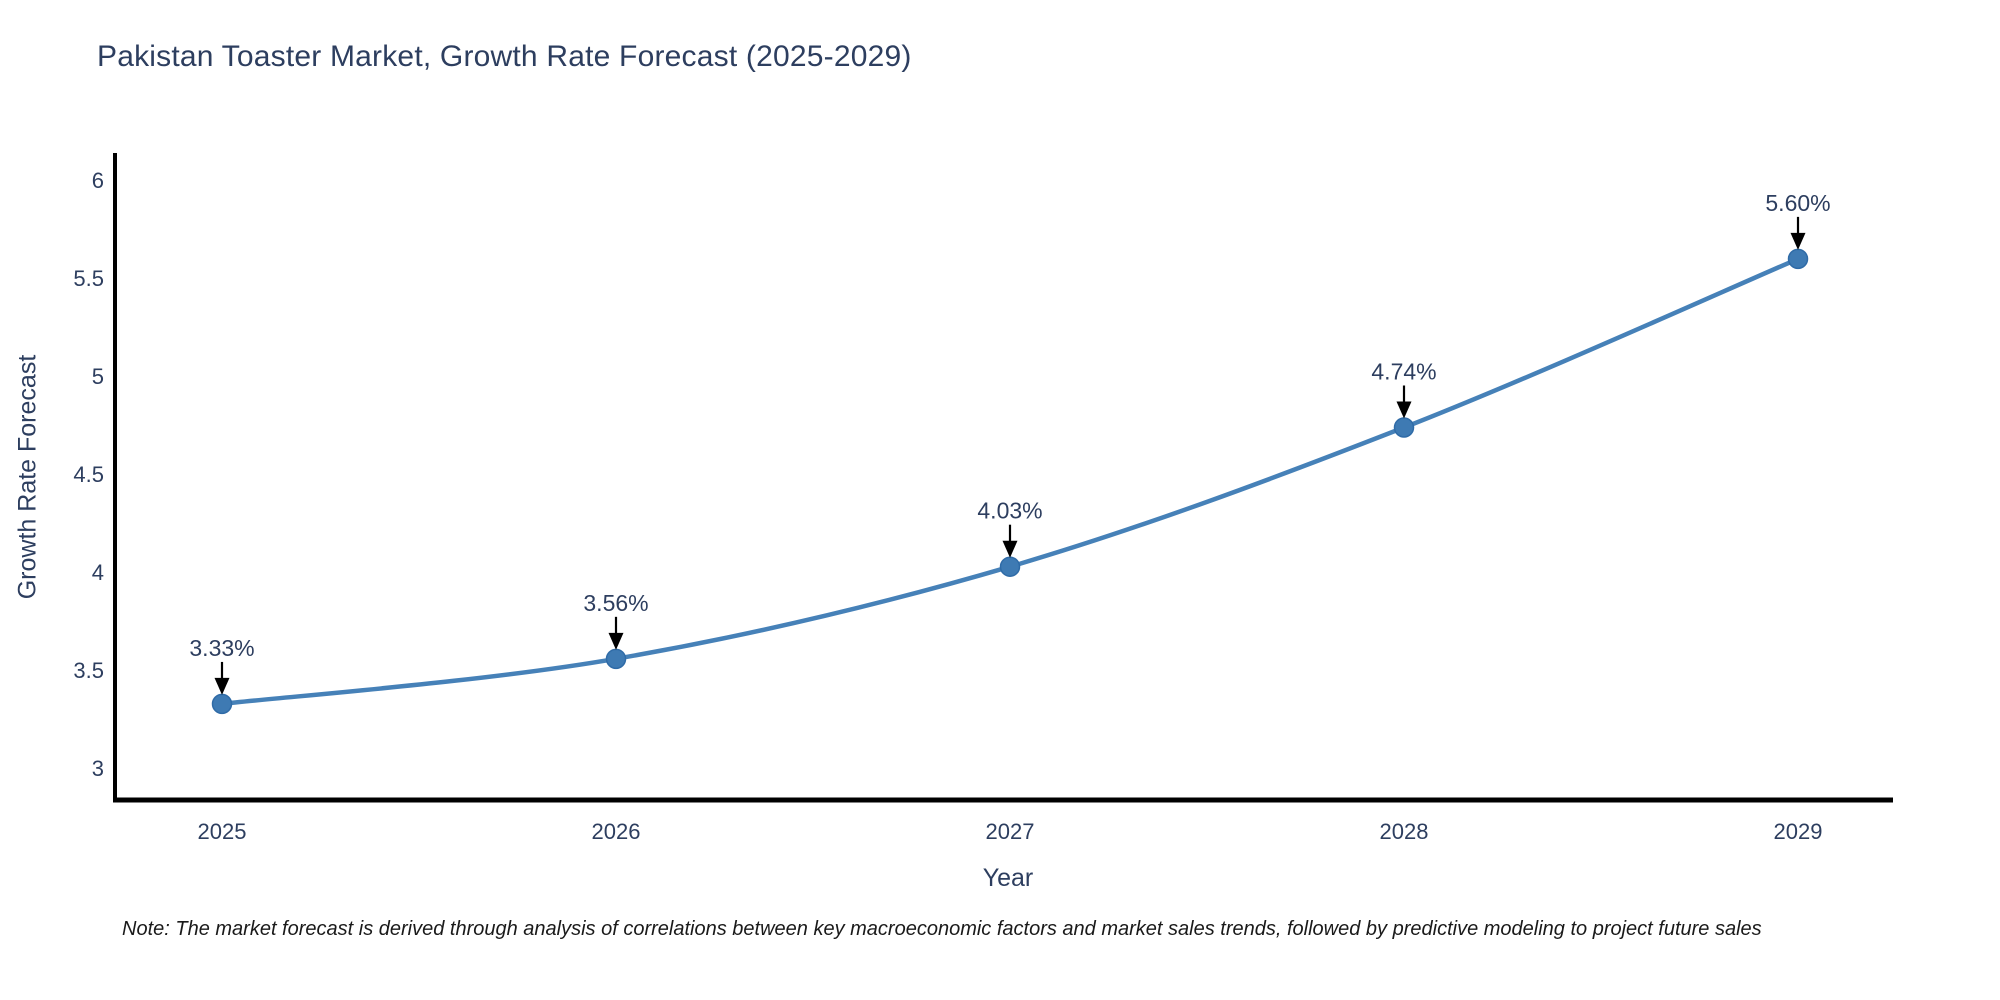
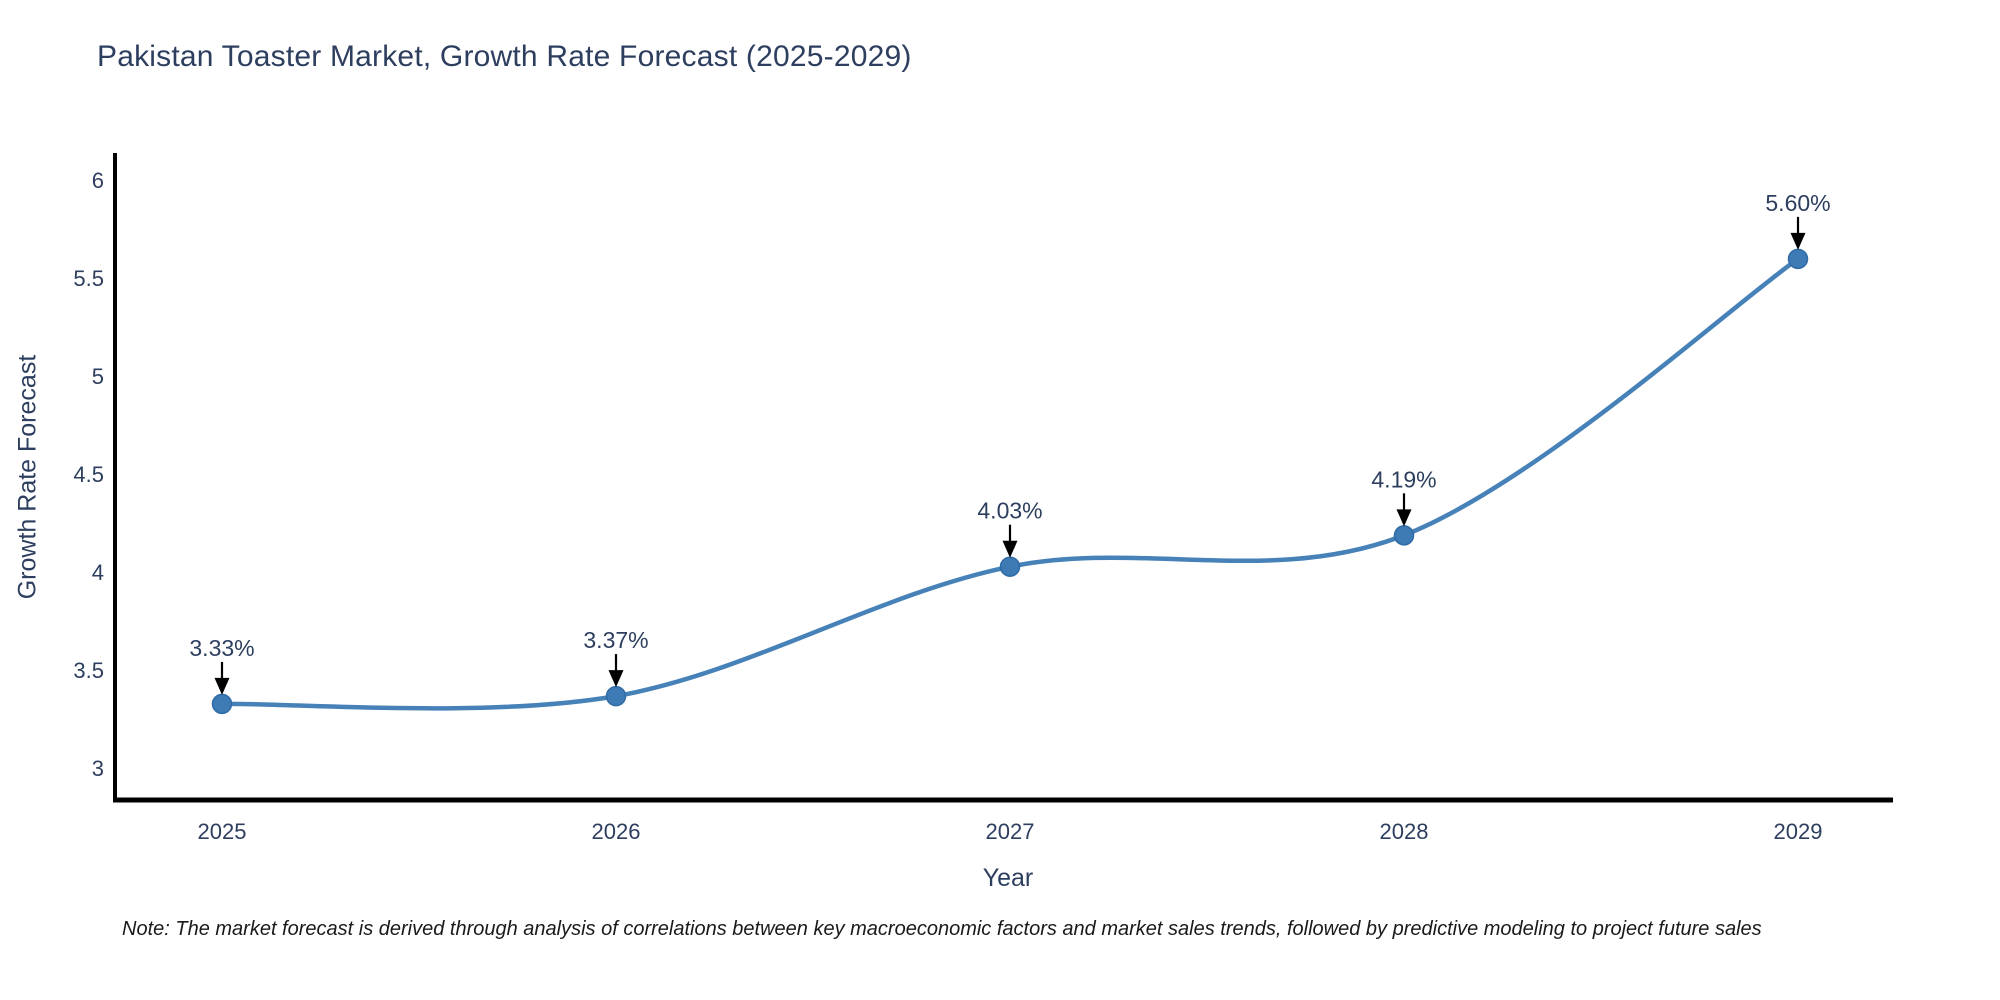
2026: 3.56% -> 3.37%
2028: 4.74% -> 4.19%
